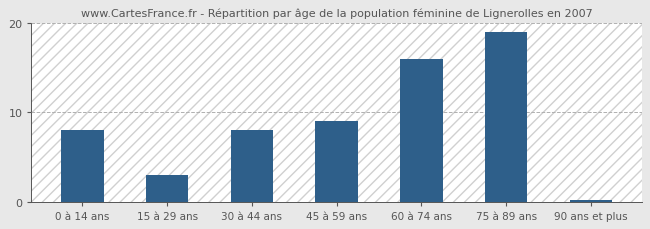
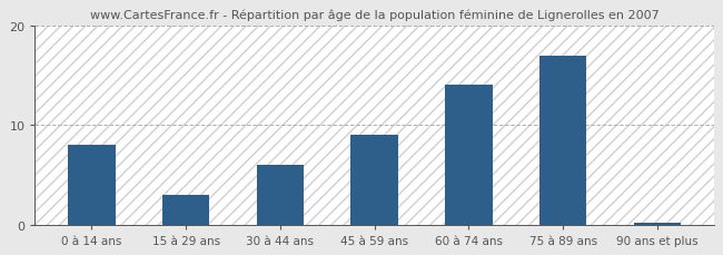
30 à 44 ans: 8.0 -> 6.0
60 à 74 ans: 16.0 -> 14.0
75 à 89 ans: 19.0 -> 17.0
